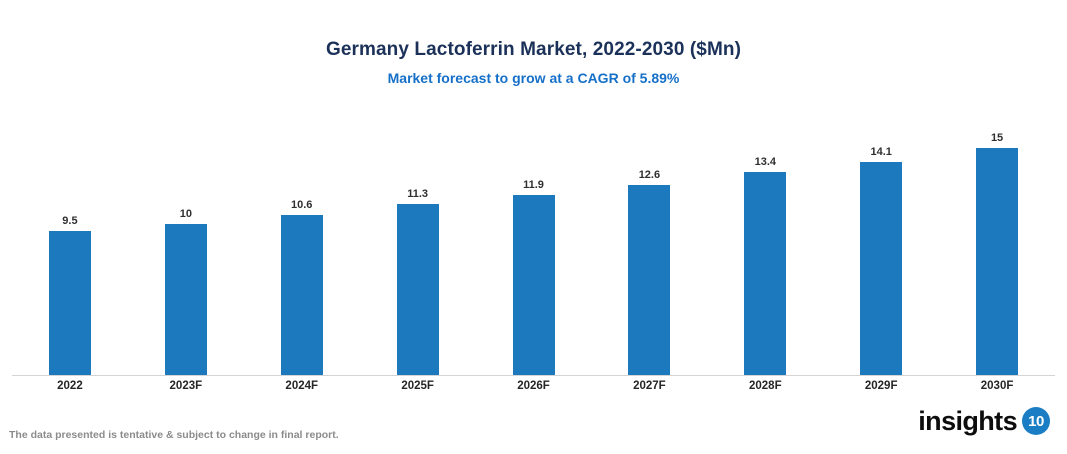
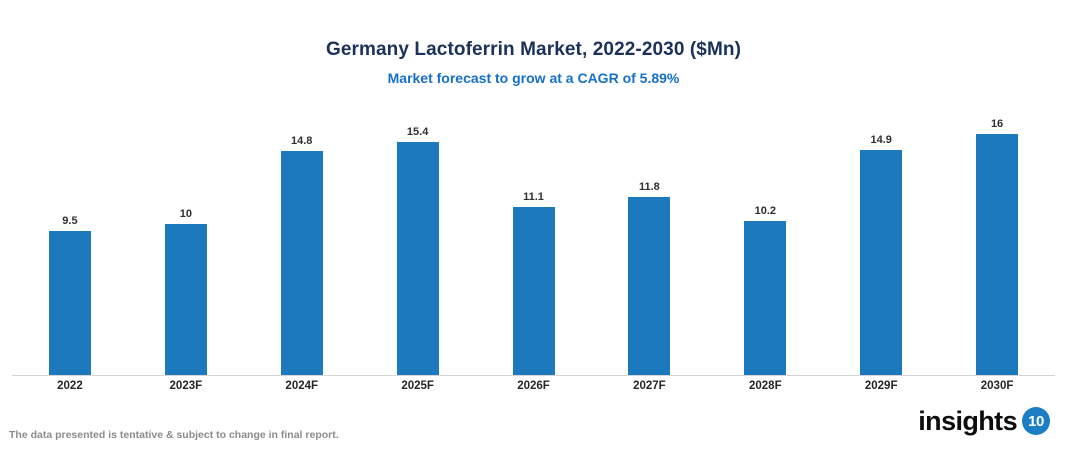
2024F: 10.6 -> 14.8
2025F: 11.3 -> 15.4
2026F: 11.9 -> 11.1
2027F: 12.6 -> 11.8
2028F: 13.4 -> 10.2
2029F: 14.1 -> 14.9
2030F: 15 -> 16
